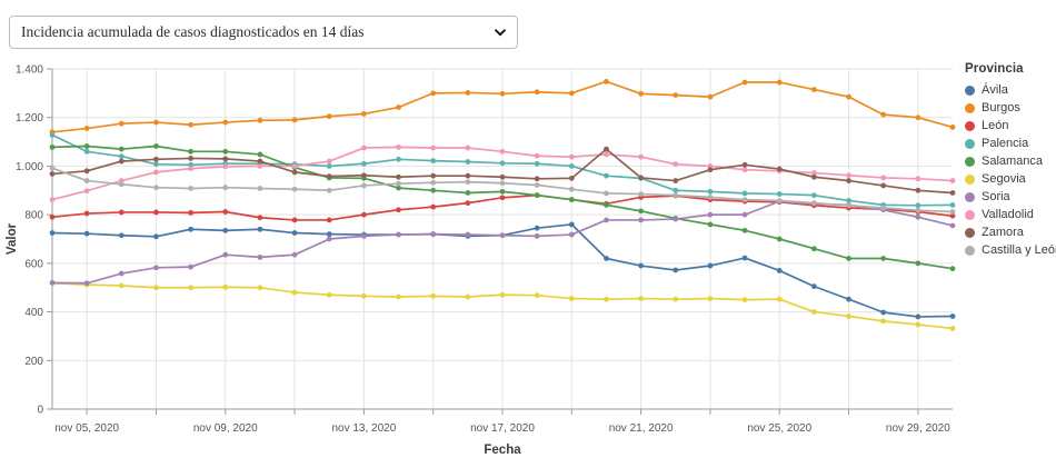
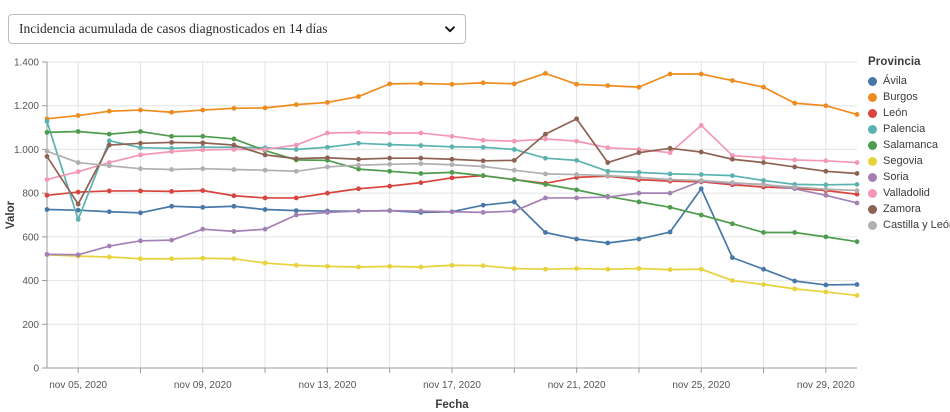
Palencia/nov 05, 2020: 1060 -> 680
Zamora/nov 05, 2020: 980 -> 750
Zamora/nov 21, 2020: 950 -> 1140
Ávila/nov 25, 2020: 570 -> 820
Valladolid/nov 25, 2020: 980 -> 1110
